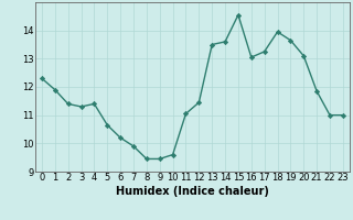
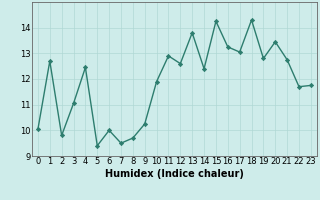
0: 12.30 -> 10.05
1: 11.90 -> 12.70
2: 11.40 -> 9.80
3: 11.30 -> 11.05
4: 11.40 -> 12.45
5: 10.65 -> 9.40
6: 10.20 -> 10.00
7: 9.90 -> 9.50
8: 9.45 -> 9.70
9: 9.45 -> 10.25
10: 9.60 -> 11.90
11: 11.05 -> 12.90
12: 11.45 -> 12.60
13: 13.50 -> 13.80
14: 13.60 -> 12.40
15: 14.55 -> 14.25
16: 13.05 -> 13.25
17: 13.25 -> 13.05
18: 13.95 -> 14.30
19: 13.65 -> 12.80
20: 13.10 -> 13.45
21: 11.85 -> 12.75
22: 11.00 -> 11.70
23: 11.00 -> 11.75
